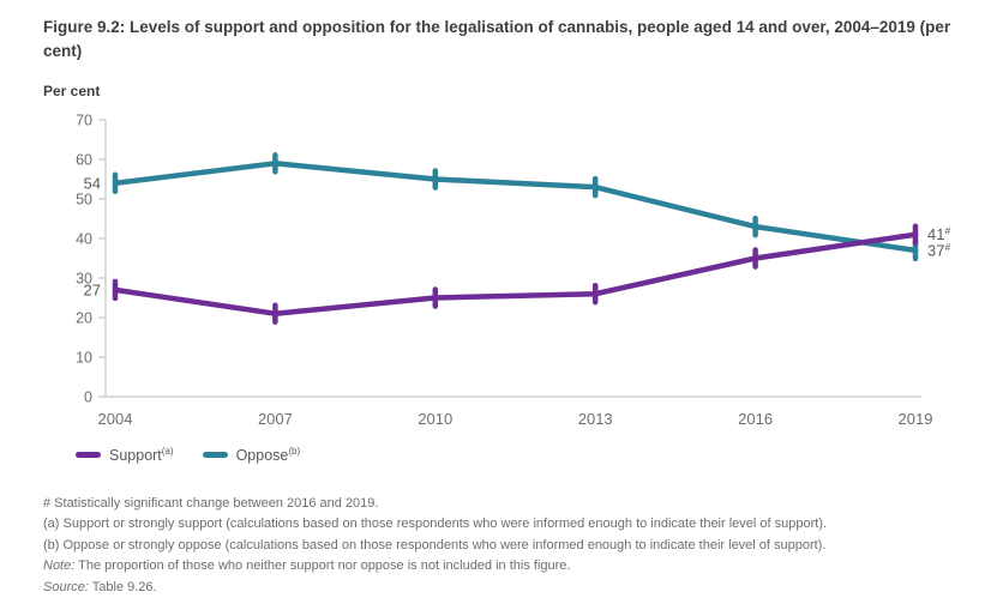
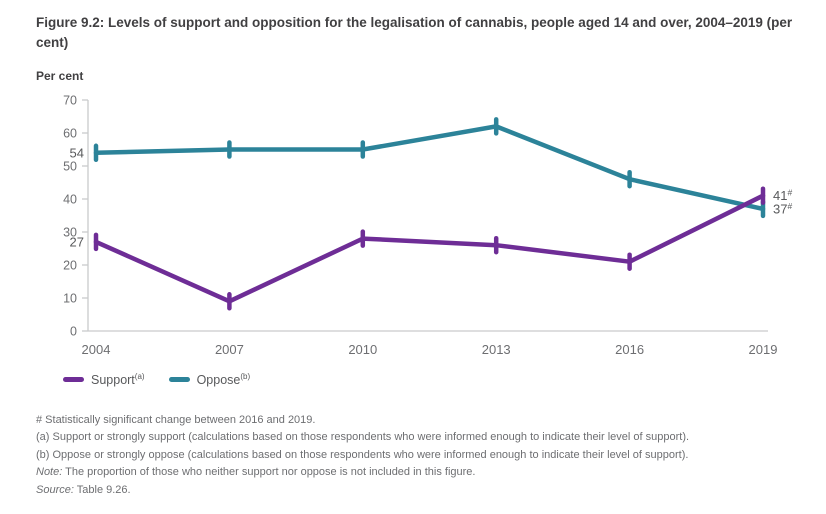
Oppose/2007: 59 -> 55
Support/2007: 21 -> 9
Support/2010: 25 -> 28
Oppose/2013: 53 -> 62
Oppose/2016: 43 -> 46
Support/2016: 35 -> 21
